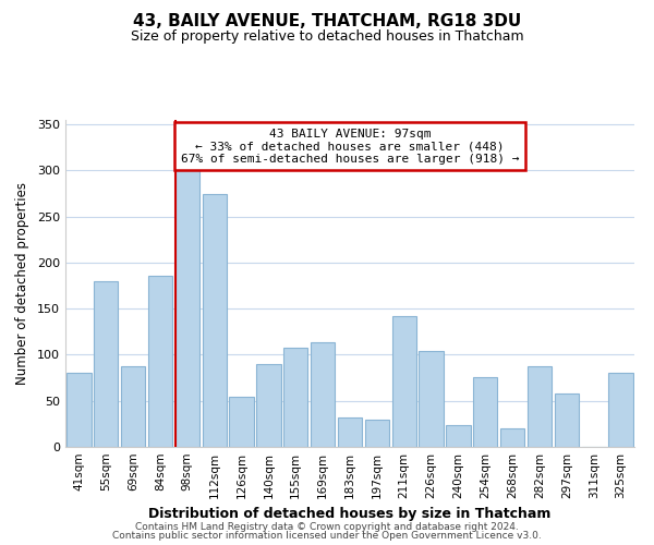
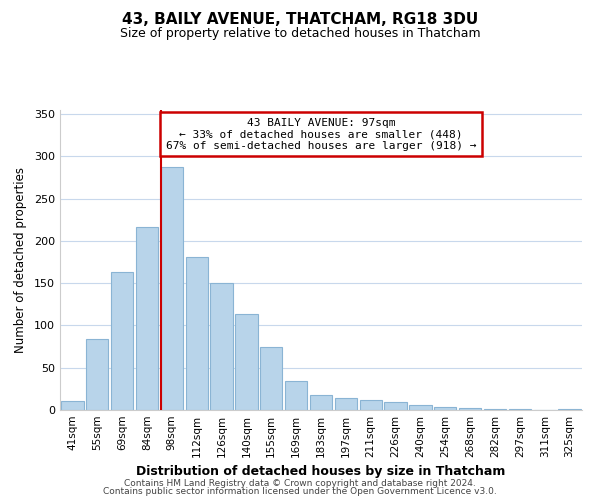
41sqm: 80 -> 11
55sqm: 180 -> 84
69sqm: 88 -> 163
84sqm: 186 -> 216
98sqm: 300 -> 287
112sqm: 274 -> 181
126sqm: 54 -> 150
140sqm: 90 -> 114
155sqm: 108 -> 75
169sqm: 114 -> 34
183sqm: 32 -> 18
197sqm: 30 -> 14
211sqm: 142 -> 12
226sqm: 104 -> 9
240sqm: 24 -> 6
254sqm: 76 -> 3
268sqm: 20 -> 2
282sqm: 88 -> 1
297sqm: 58 -> 1
325sqm: 80 -> 1
